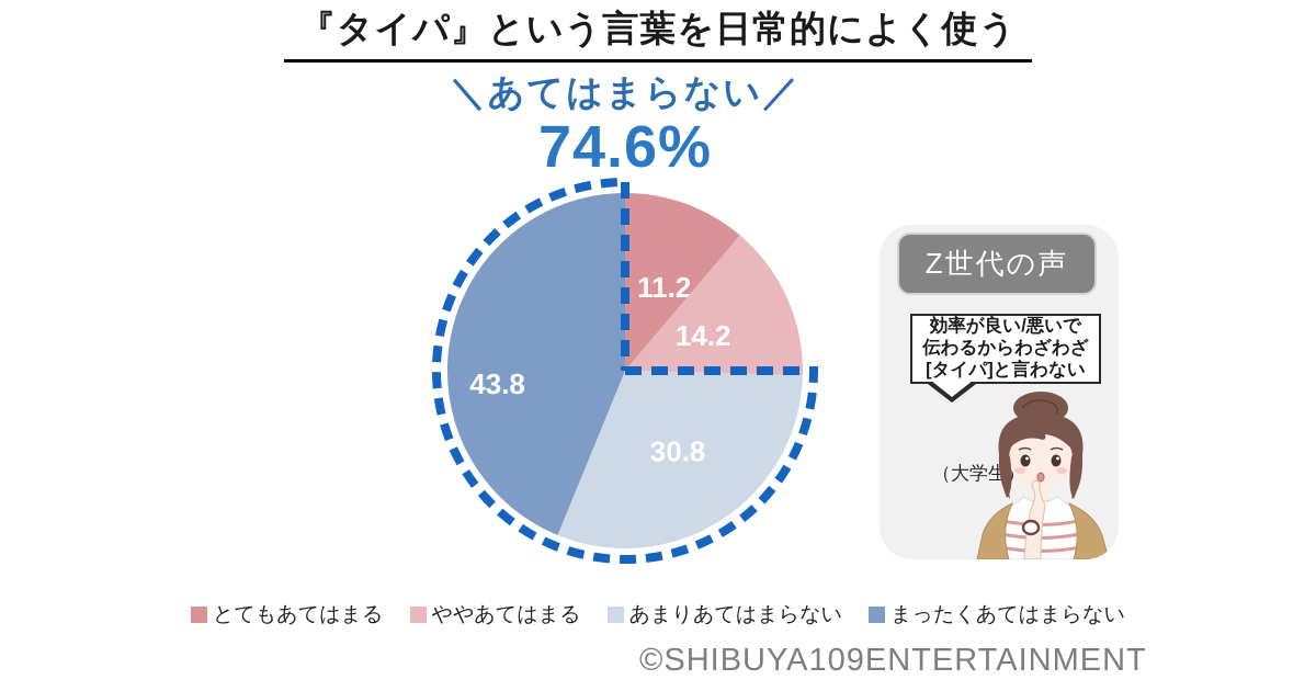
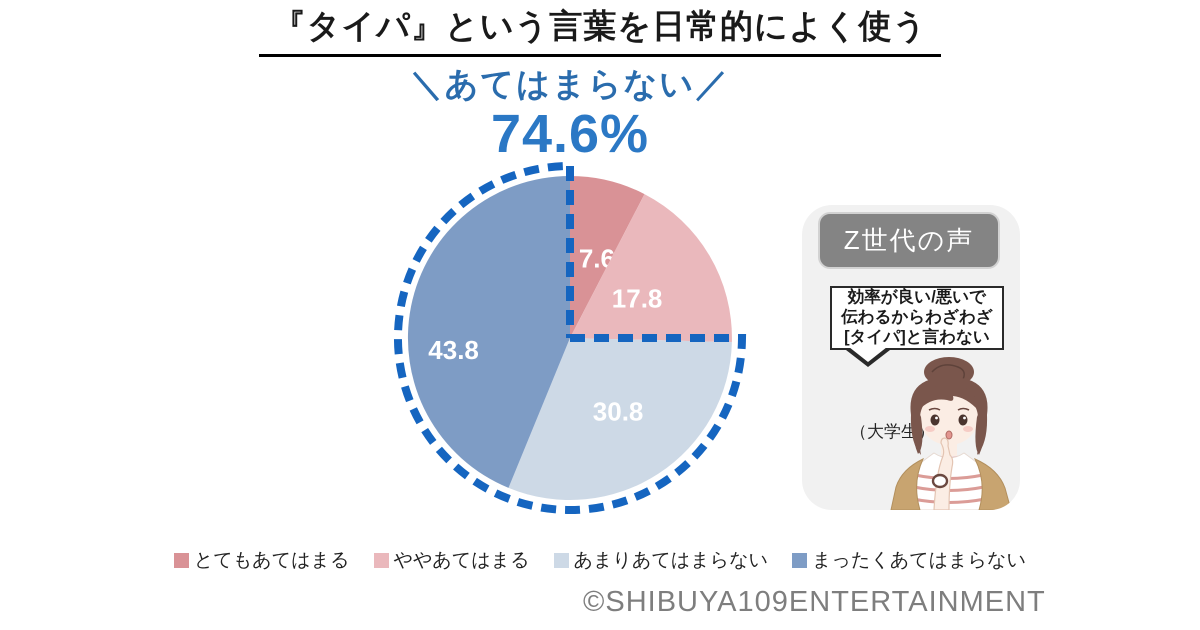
とてもあてはまる: 11.2 -> 7.6
ややあてはまる: 14.2 -> 17.8
